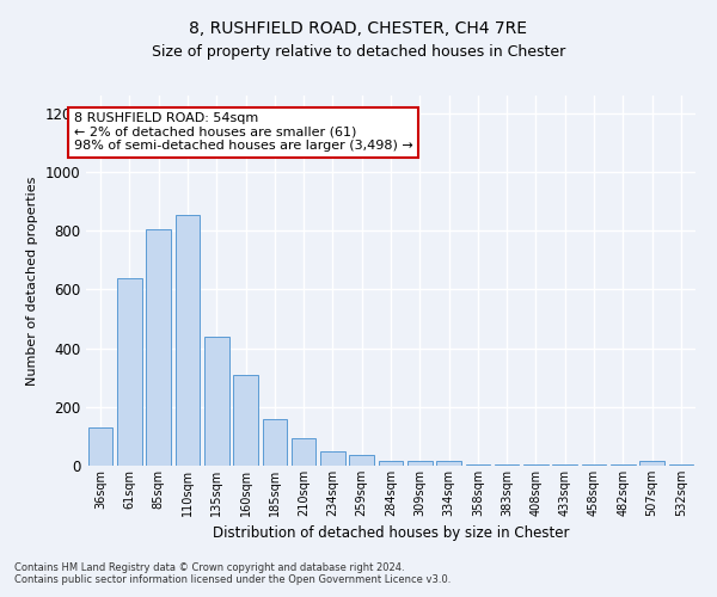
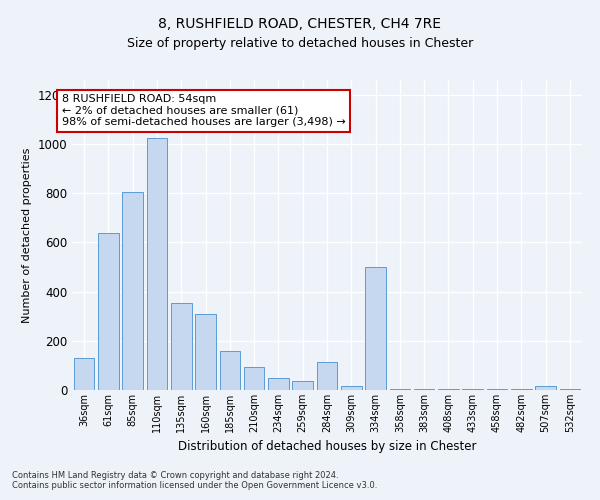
110sqm: 855 -> 1025
135sqm: 440 -> 355
284sqm: 15 -> 115
334sqm: 18 -> 500
